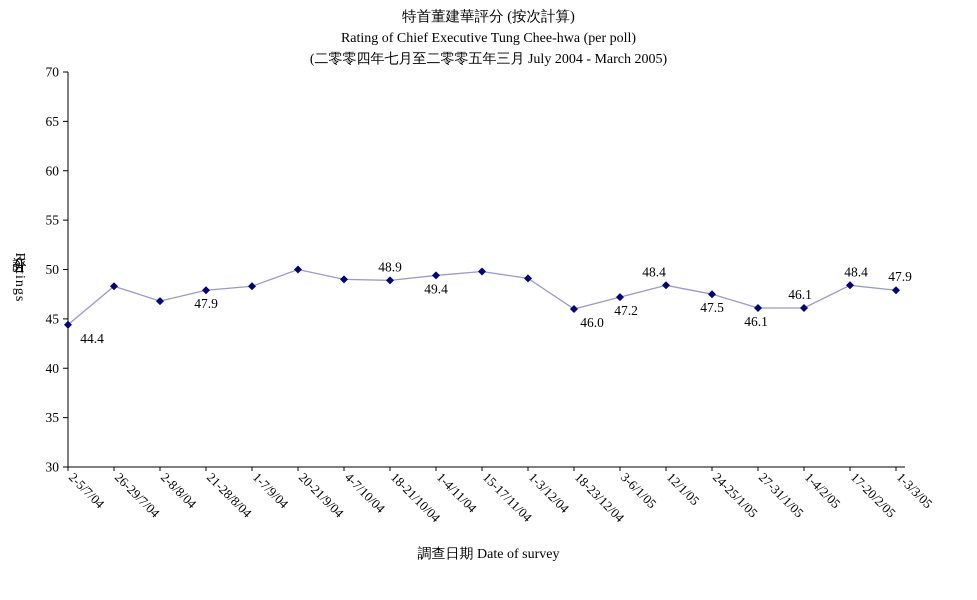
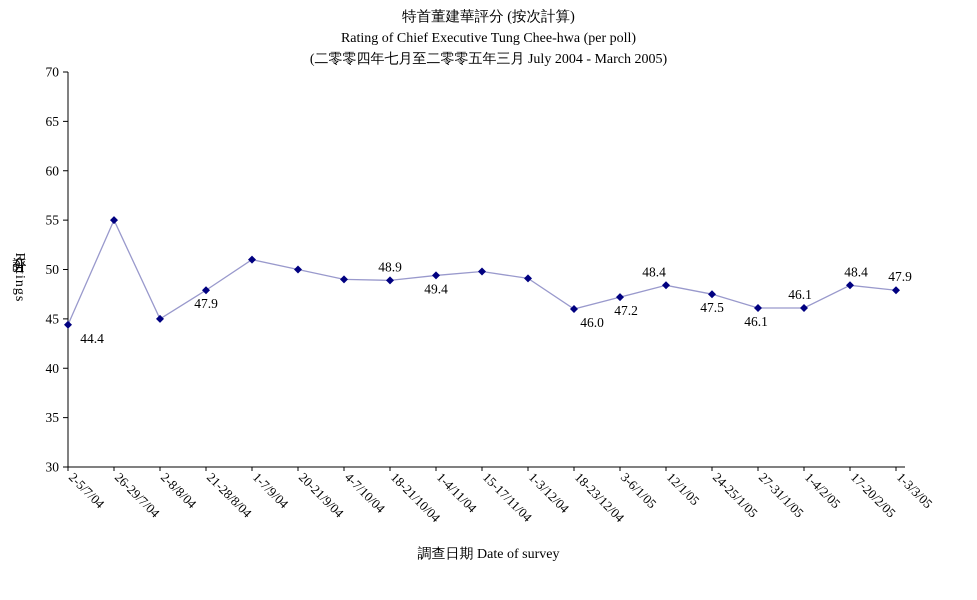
26-29/7/04: 48 -> 55
2-8/8/04: 47 -> 45
1-7/9/04: 48 -> 51
